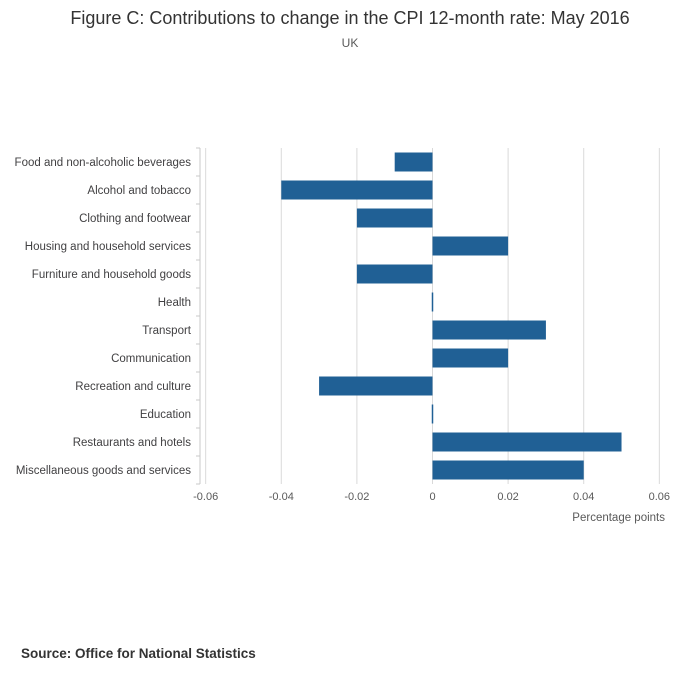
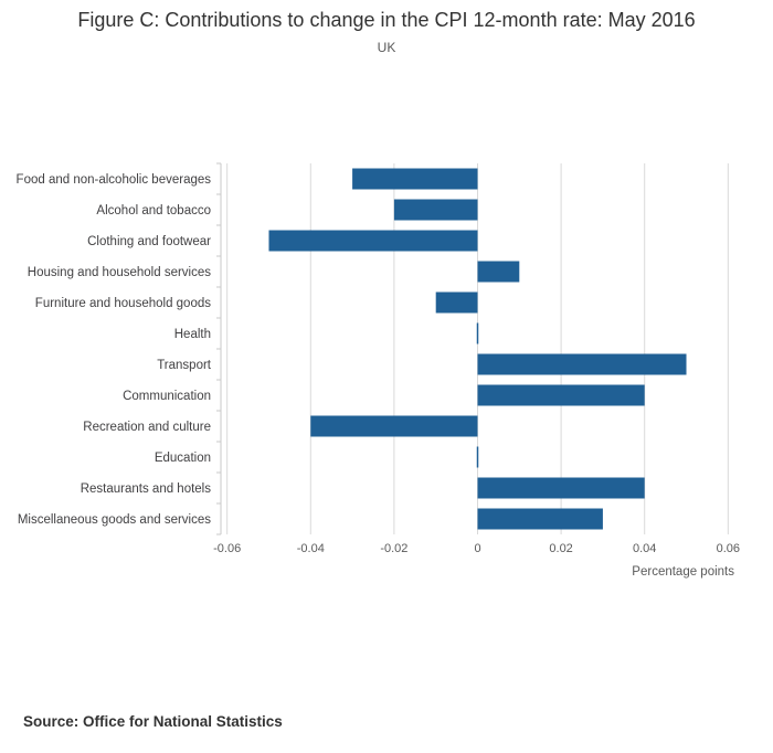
Food and non-alcoholic beverages: -0.01 -> -0.03
Alcohol and tobacco: -0.04 -> -0.02
Clothing and footwear: -0.02 -> -0.05
Housing and household services: 0.02 -> 0.01
Furniture and household goods: -0.02 -> -0.01
Transport: 0.03 -> 0.05
Communication: 0.02 -> 0.04
Recreation and culture: -0.03 -> -0.04
Restaurants and hotels: 0.05 -> 0.04
Miscellaneous goods and services: 0.04 -> 0.03
